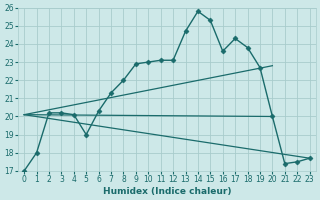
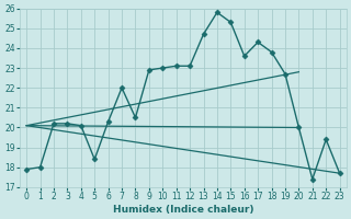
0: 17.0 -> 17.9
5: 19.0 -> 18.4
7: 21.3 -> 22.0
8: 22.0 -> 20.5
22: 17.5 -> 19.4
